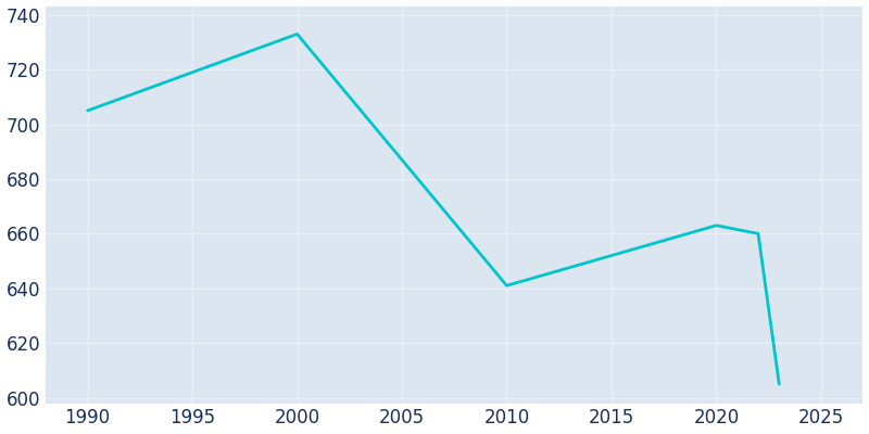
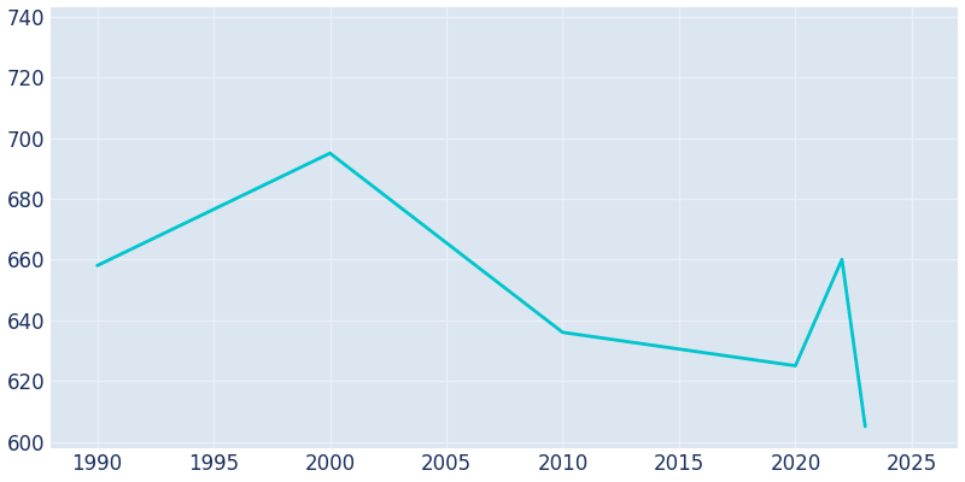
1990: 705 -> 658
2000: 733 -> 695
2010: 641 -> 636
2020: 663 -> 625
